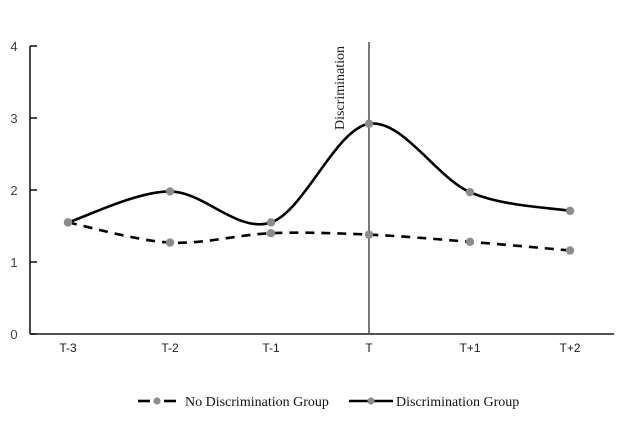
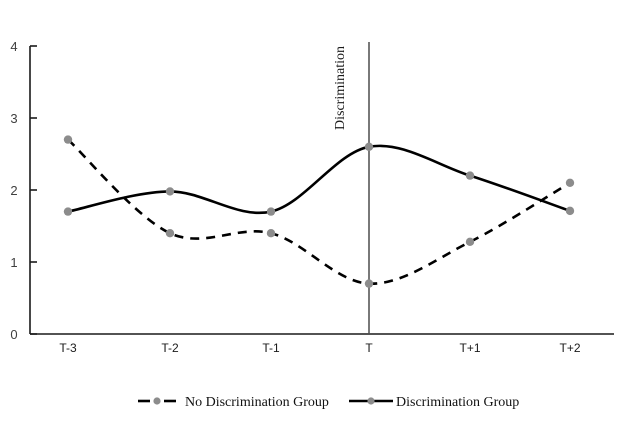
No Discrimination Group/T-3: 1.6 -> 2.7
Discrimination Group/T-3: 1.6 -> 1.7
No Discrimination Group/T-2: 1.3 -> 1.4
Discrimination Group/T-1: 1.6 -> 1.7
No Discrimination Group/T: 1.4 -> 0.7
Discrimination Group/T: 2.9 -> 2.6
Discrimination Group/T+1: 2.0 -> 2.2
No Discrimination Group/T+2: 1.2 -> 2.1
